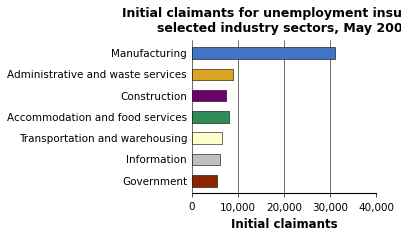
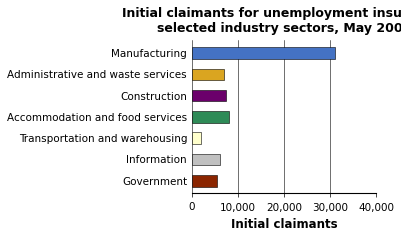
Administrative and waste services: 9,000 -> 7,000
Transportation and warehousing: 6,500 -> 2,000
